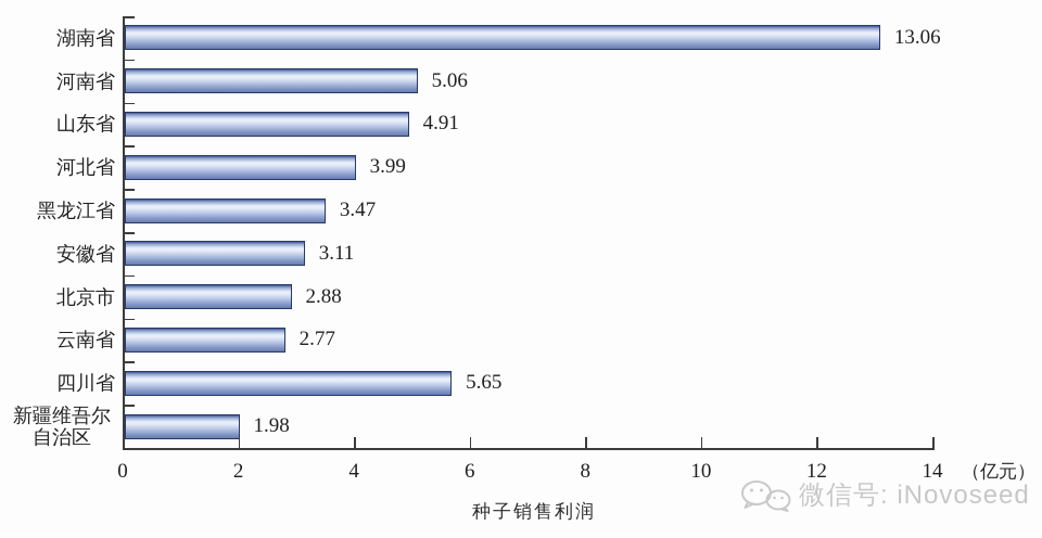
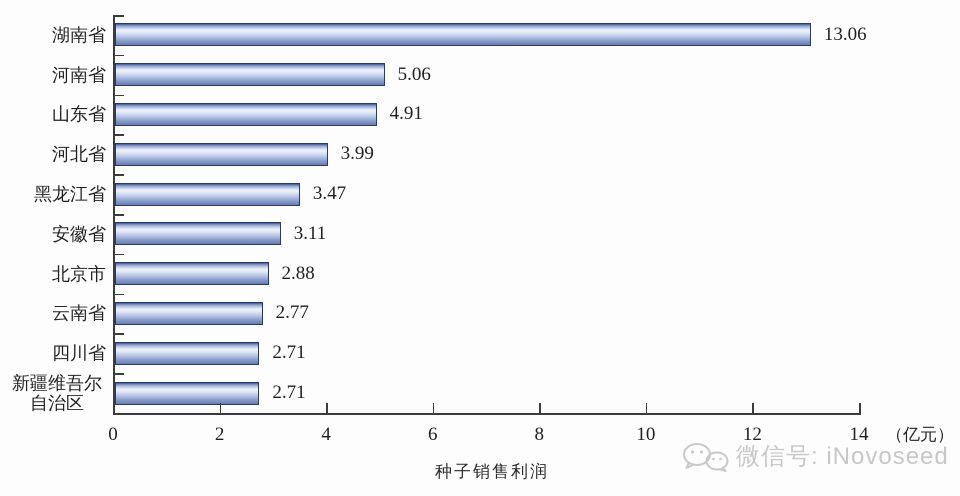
四川省: 5.65 -> 2.71
新疆维吾尔自治区: 1.98 -> 2.71
